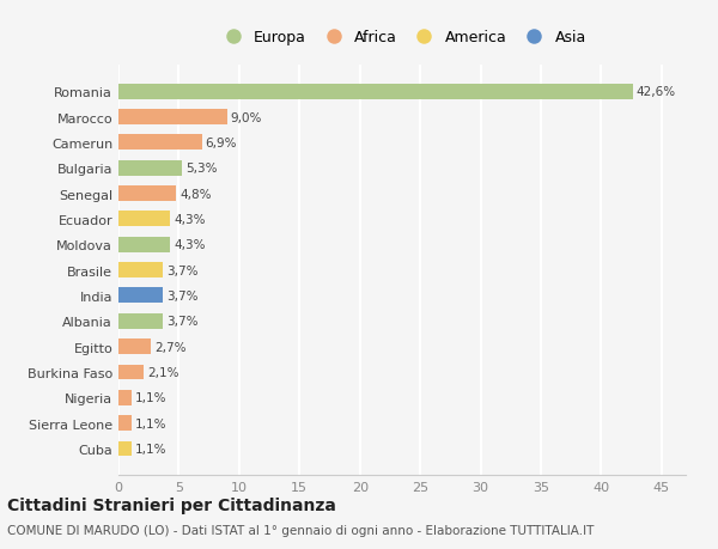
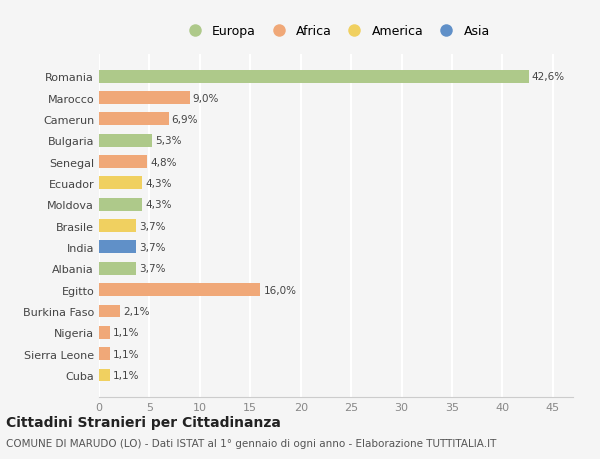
Egitto: 2,7% -> 16,0%
